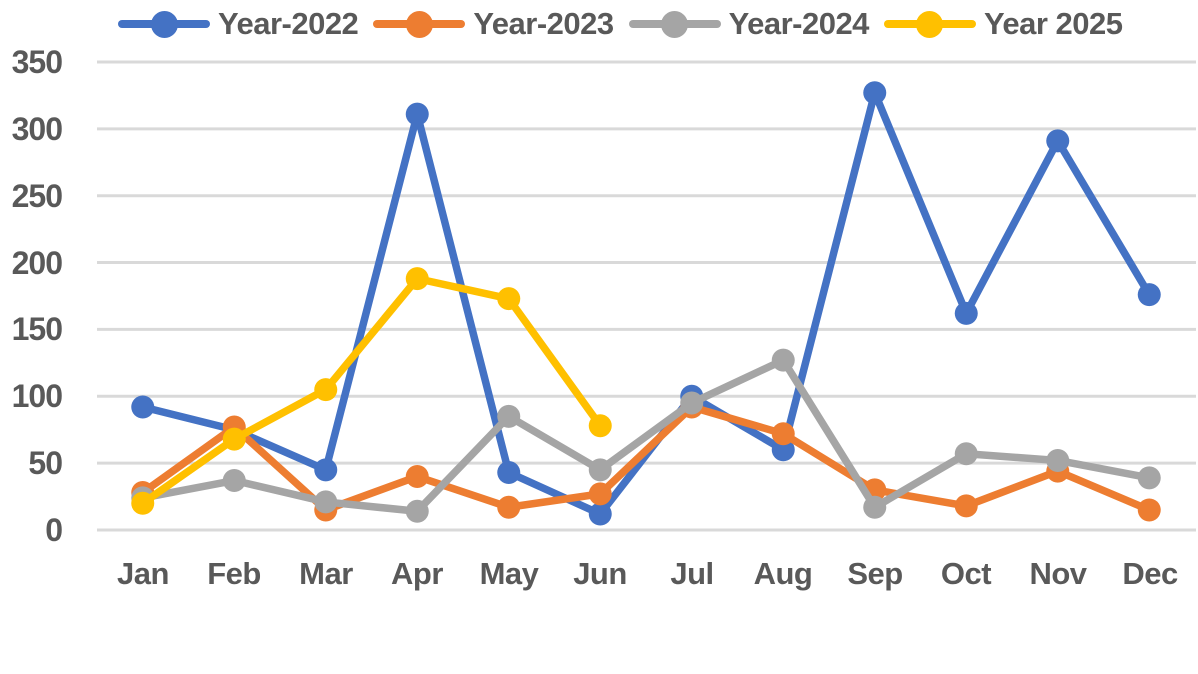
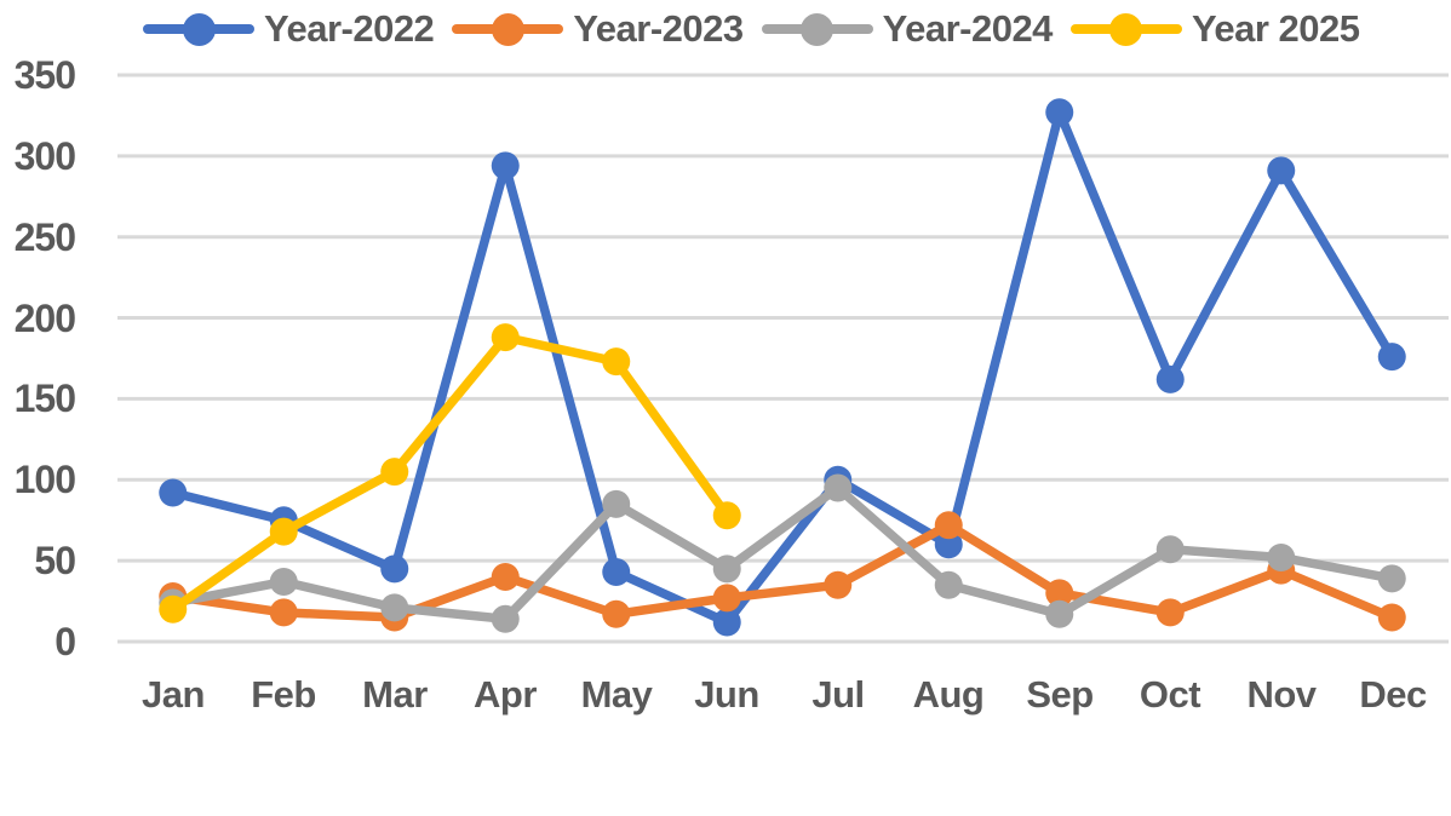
Year-2023/Feb: 77 -> 18
Year-2022/Apr: 311 -> 294
Year-2023/Jul: 92 -> 35
Year-2024/Aug: 127 -> 35
